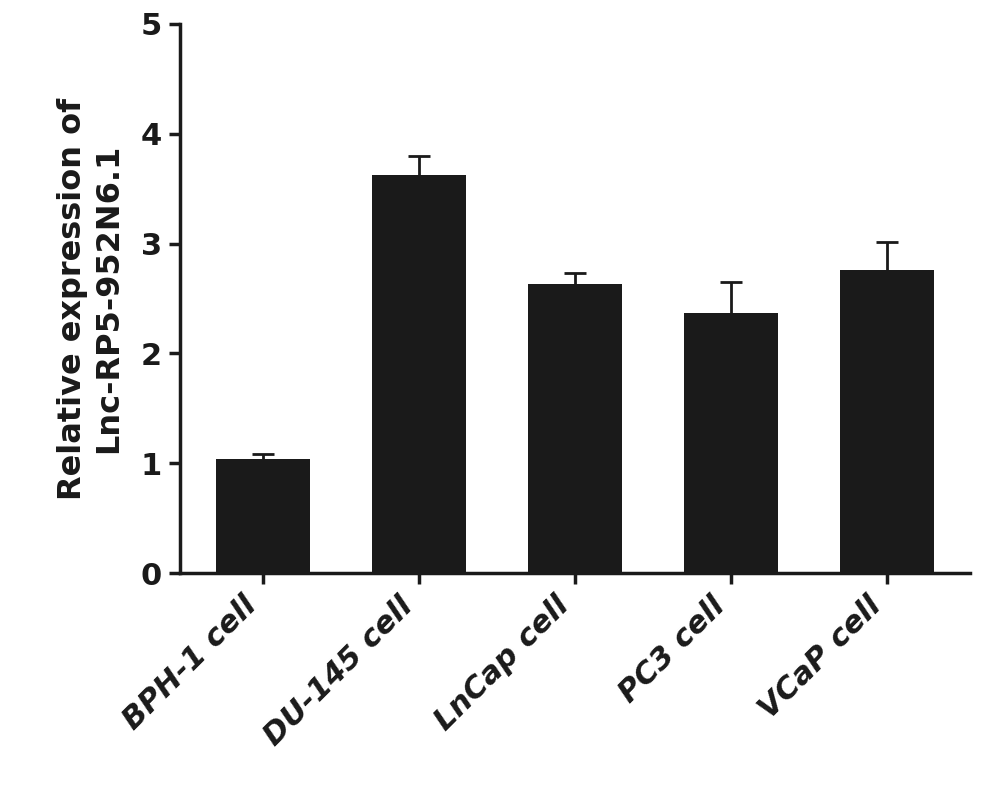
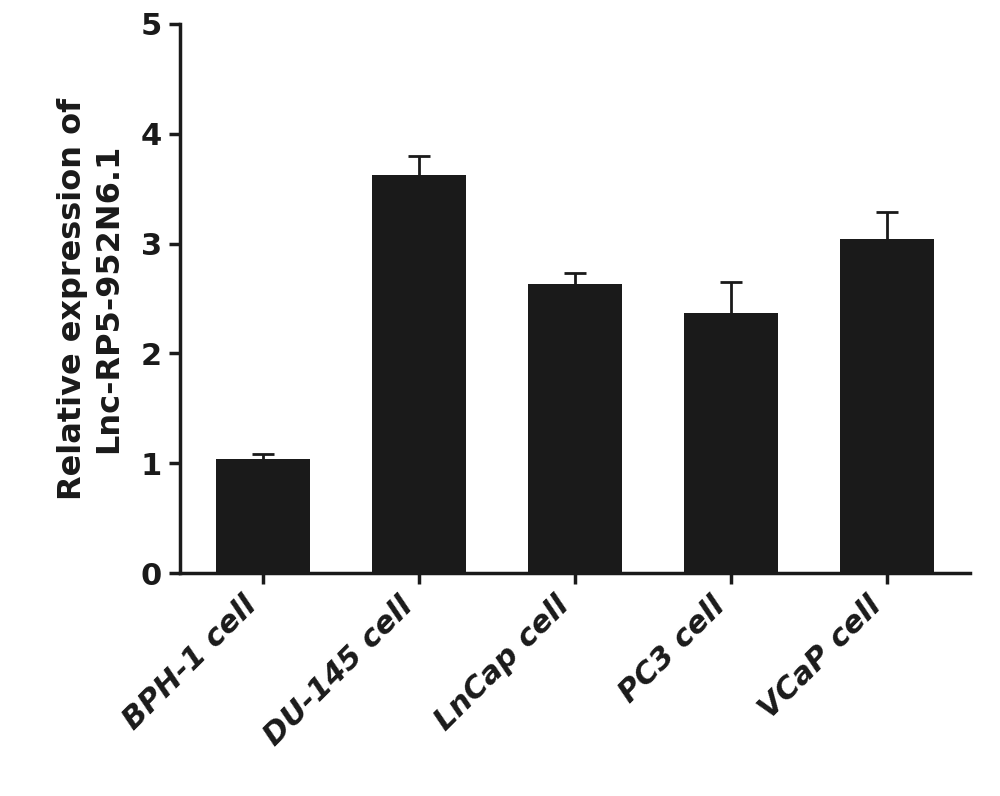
VCaP cell: 2.76 -> 3.04
